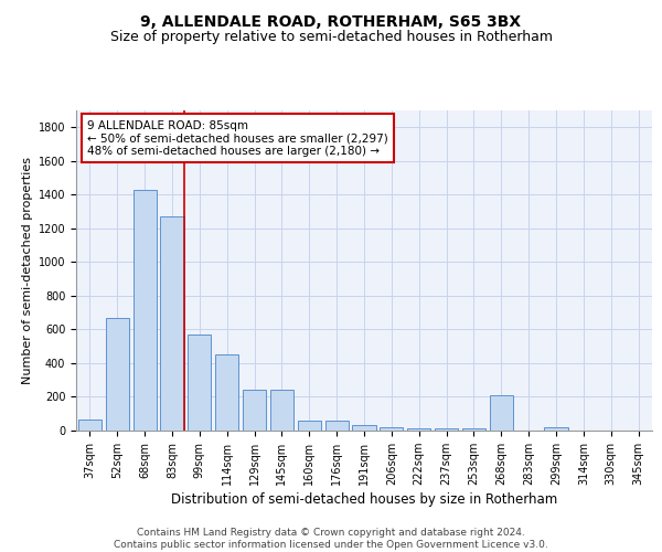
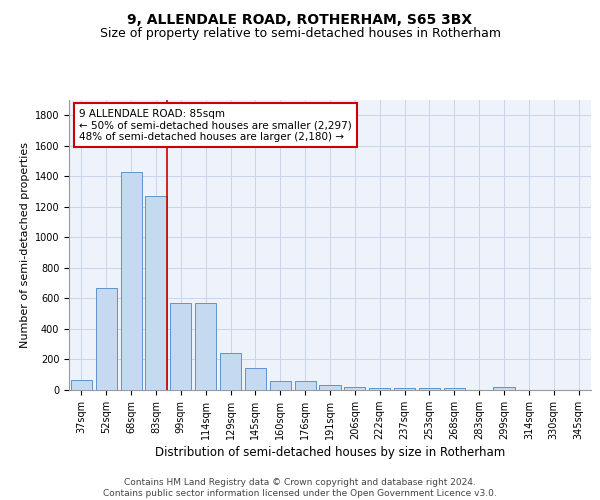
114sqm: 450 -> 570
145sqm: 240 -> 140
268sqm: 210 -> 10
